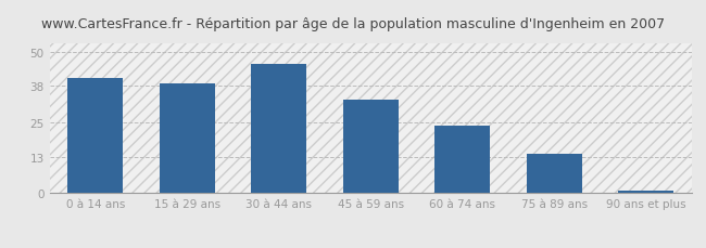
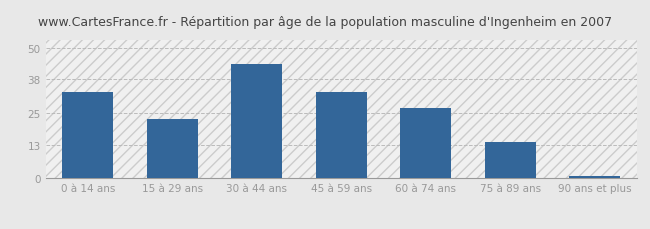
0 à 14 ans: 41 -> 33
15 à 29 ans: 39 -> 23
30 à 44 ans: 46 -> 44
60 à 74 ans: 24 -> 27
